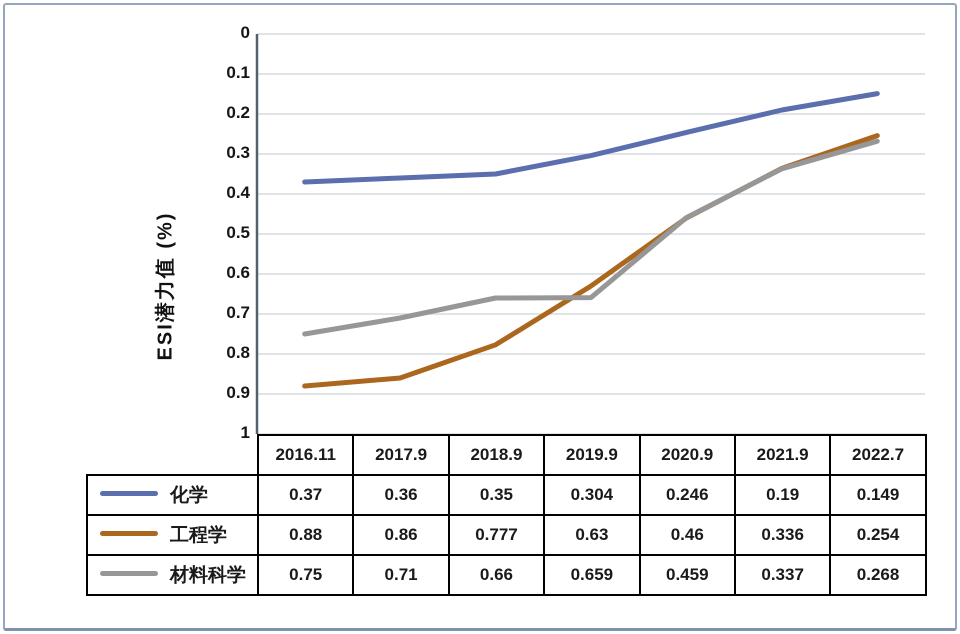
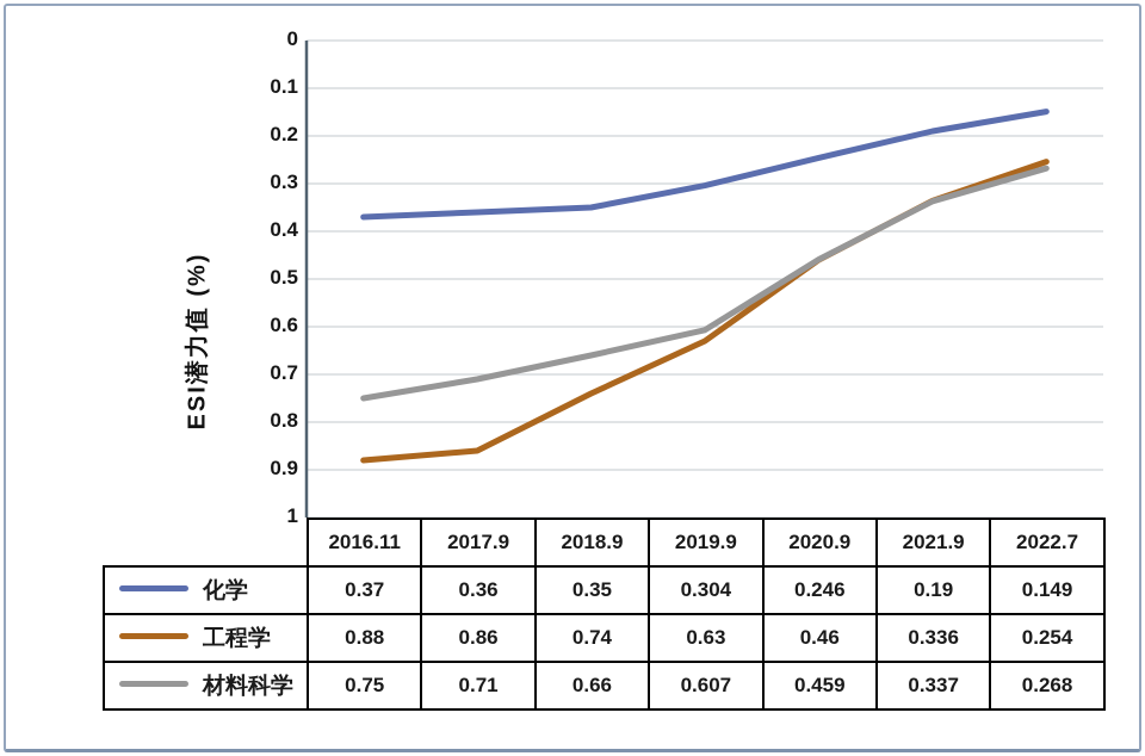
工程学/2018.9: 0.777 -> 0.74
材料科学/2019.9: 0.659 -> 0.607
